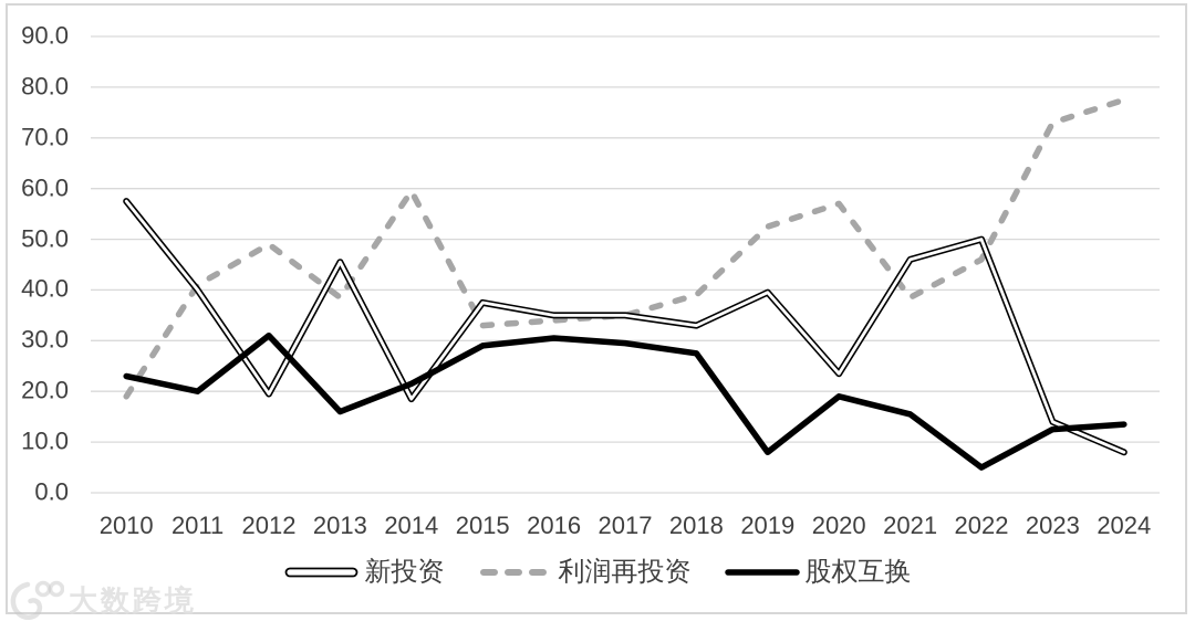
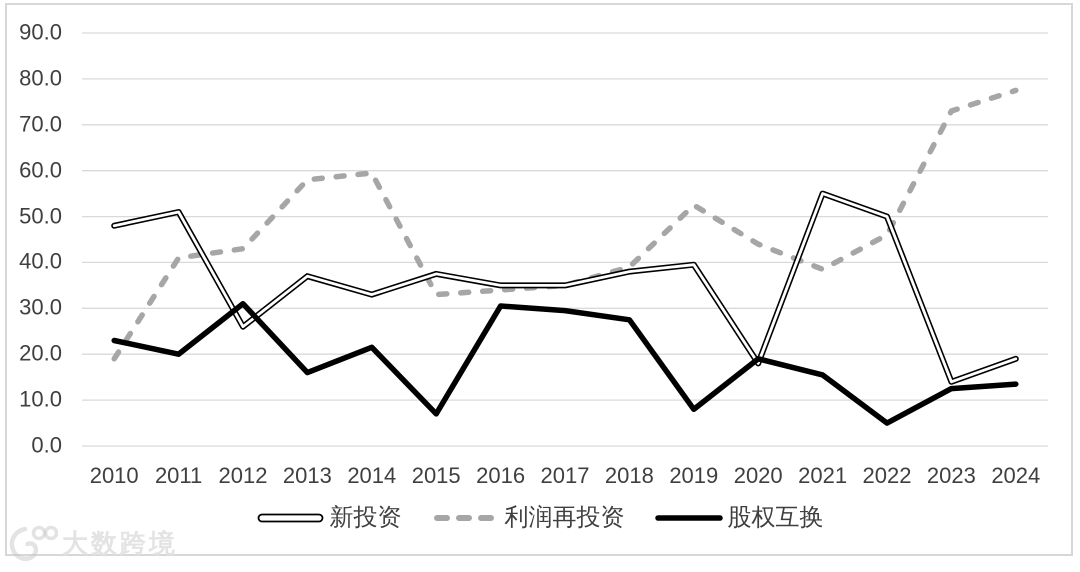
新投资/2010: 58 -> 48
新投资/2011: 40 -> 51
新投资/2012: 20 -> 26
利润再投资/2012: 49 -> 43
新投资/2013: 46 -> 37
利润再投资/2013: 38 -> 58
新投资/2014: 18 -> 33
股权互换/2015: 29 -> 7
新投资/2018: 33 -> 38
新投资/2020: 24 -> 18
利润再投资/2020: 57 -> 44
新投资/2021: 46 -> 55
新投资/2024: 8 -> 19
